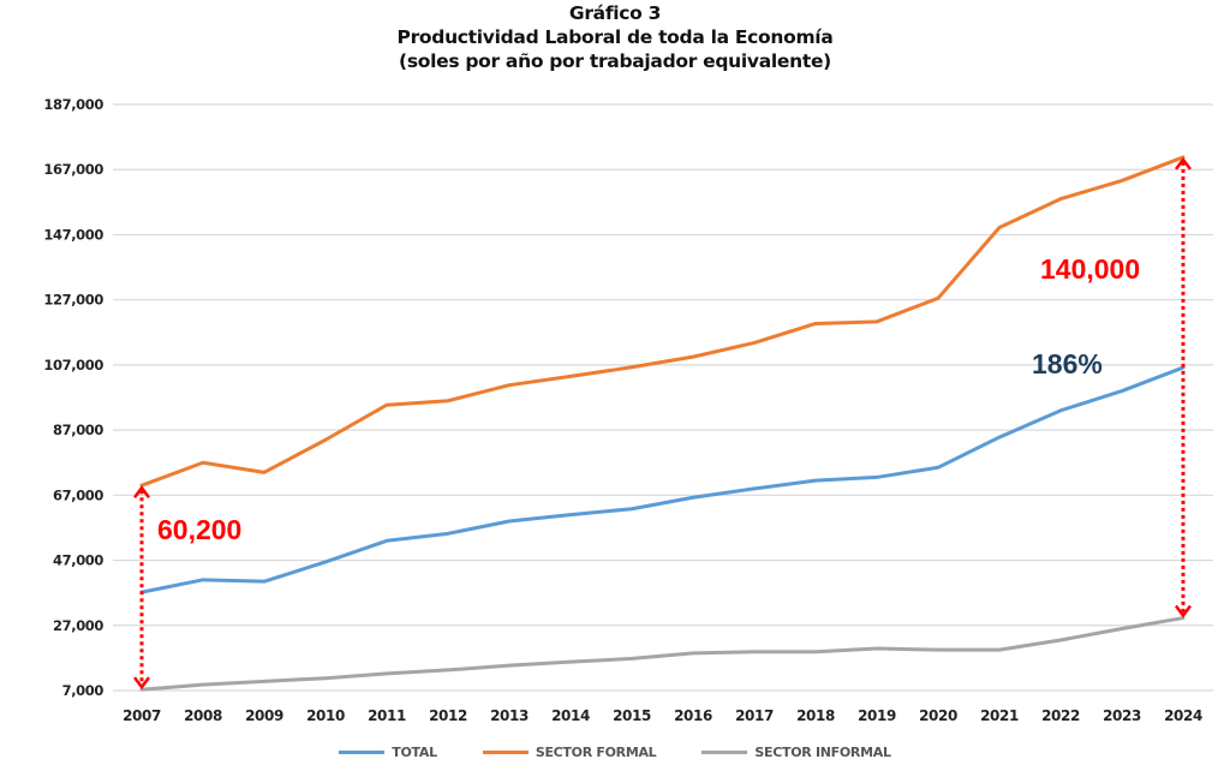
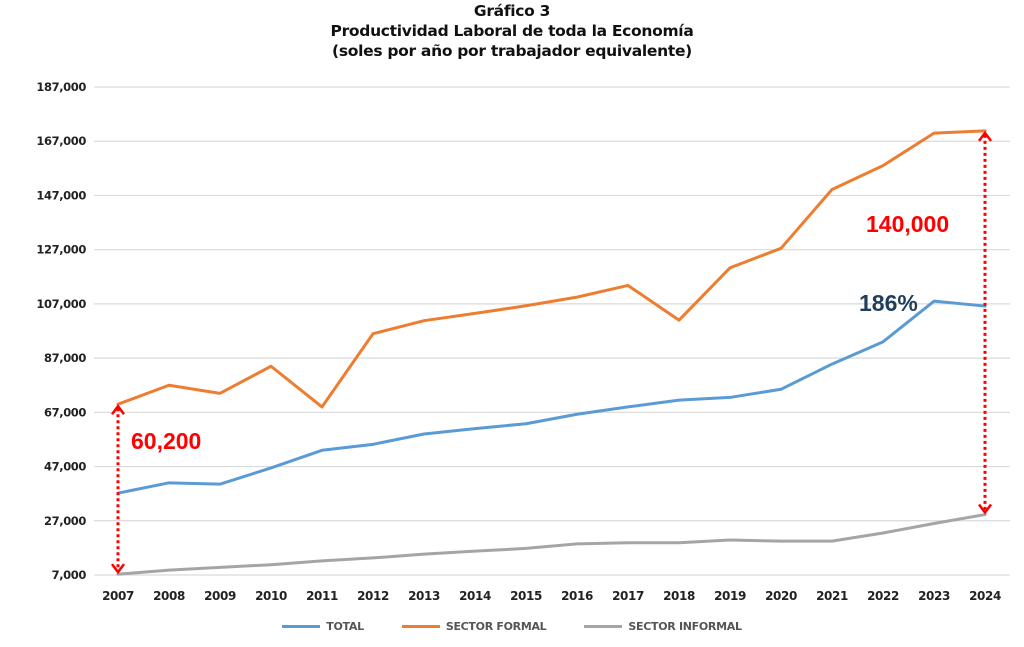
SECTOR FORMAL/2011: 95000 -> 69000
SECTOR FORMAL/2018: 120000 -> 101000
TOTAL/2023: 99000 -> 108000
SECTOR FORMAL/2023: 164000 -> 170000
